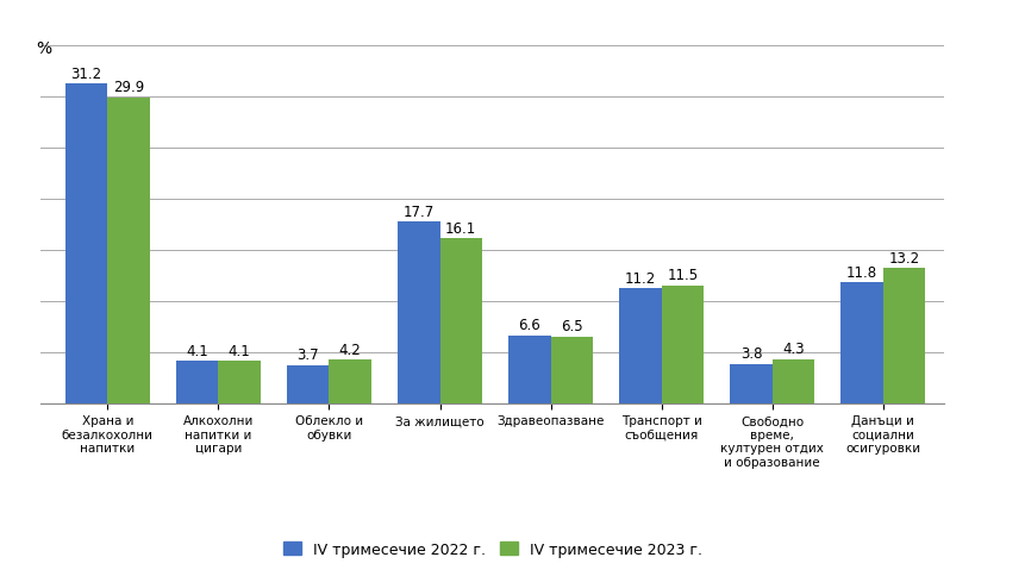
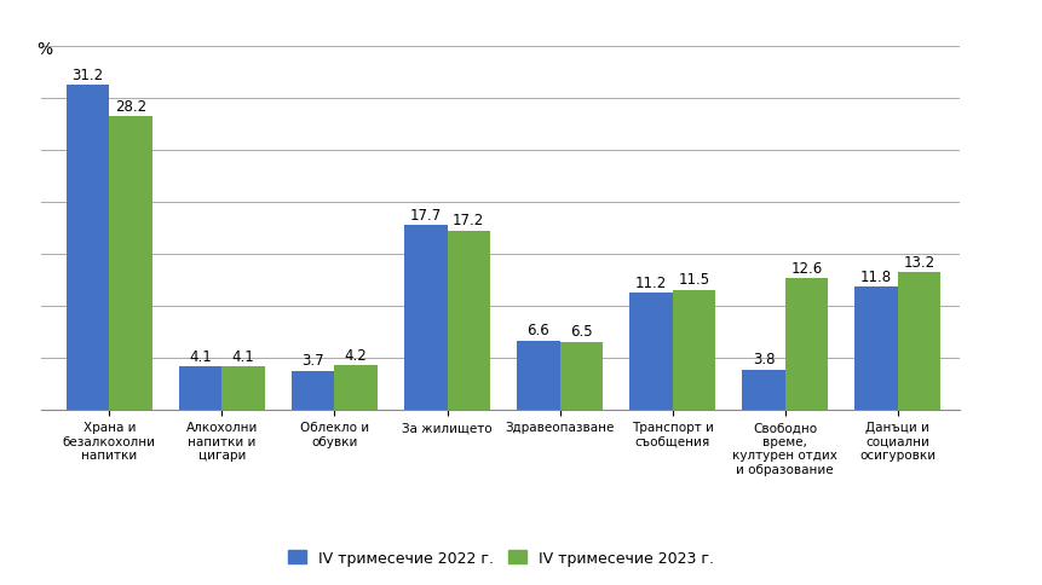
IV тримесечие 2023 г./Храна и безалкохолни напитки: 29.9 -> 28.2
IV тримесечие 2023 г./За жилището: 16.1 -> 17.2
IV тримесечие 2023 г./Свободно време, културен отдих и образование: 4.3 -> 12.6
